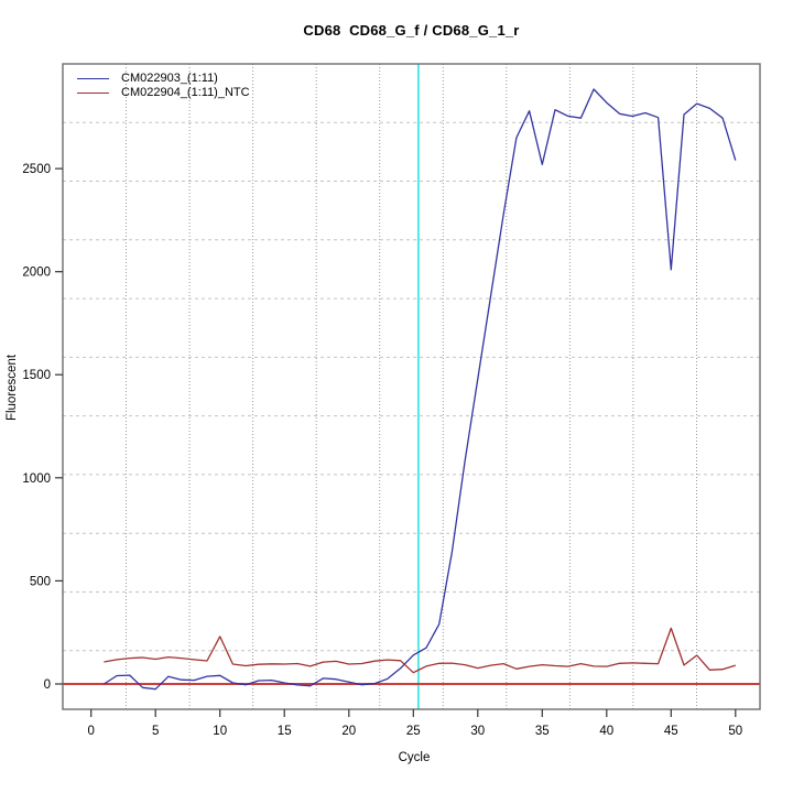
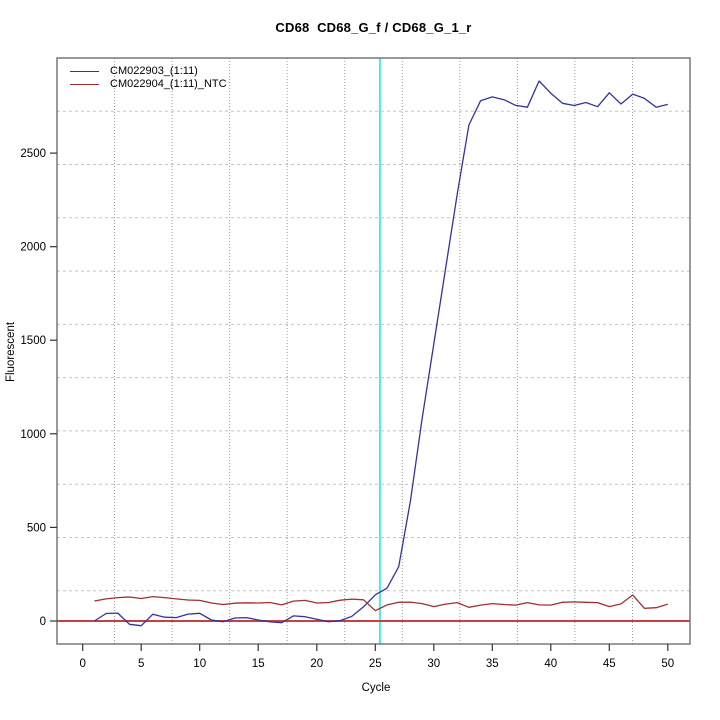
CM022904_(1:11)_NTC/10: 230 -> 110
CM022903_(1:11)/35: 2520 -> 2800
CM022903_(1:11)/45: 2010 -> 2820
CM022904_(1:11)_NTC/45: 270 -> 80
CM022903_(1:11)/50: 2540 -> 2760
